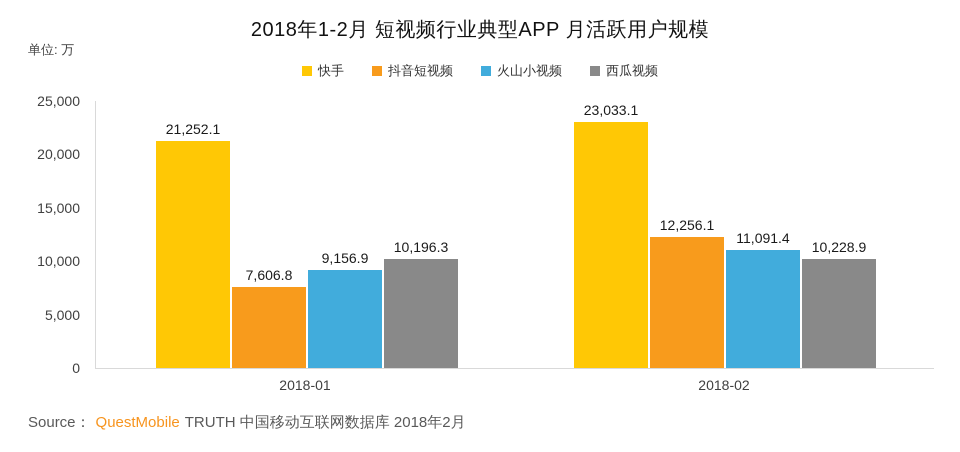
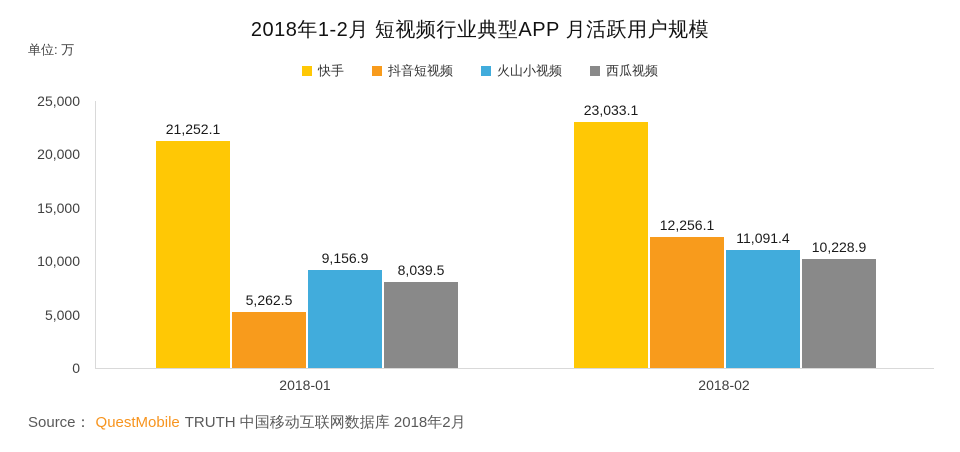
抖音短视频/2018-01: 7,606.8 -> 5,262.5
西瓜视频/2018-01: 10,196.3 -> 8,039.5
